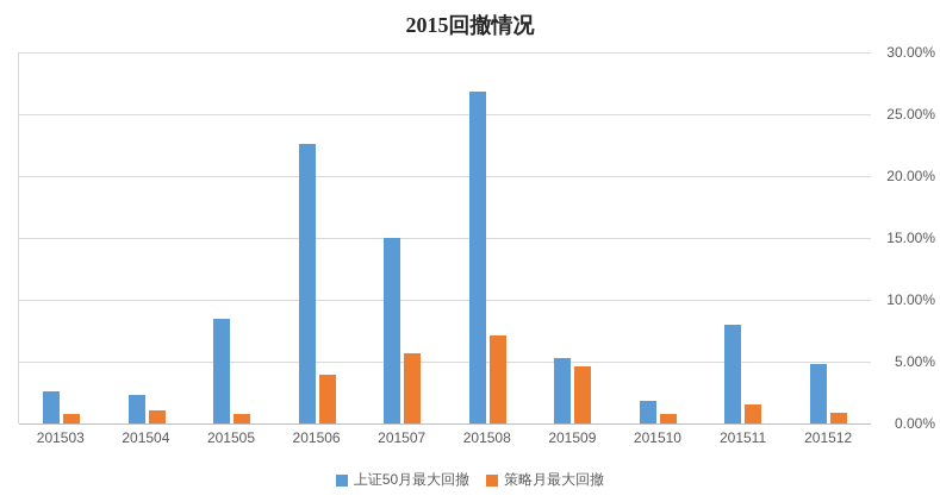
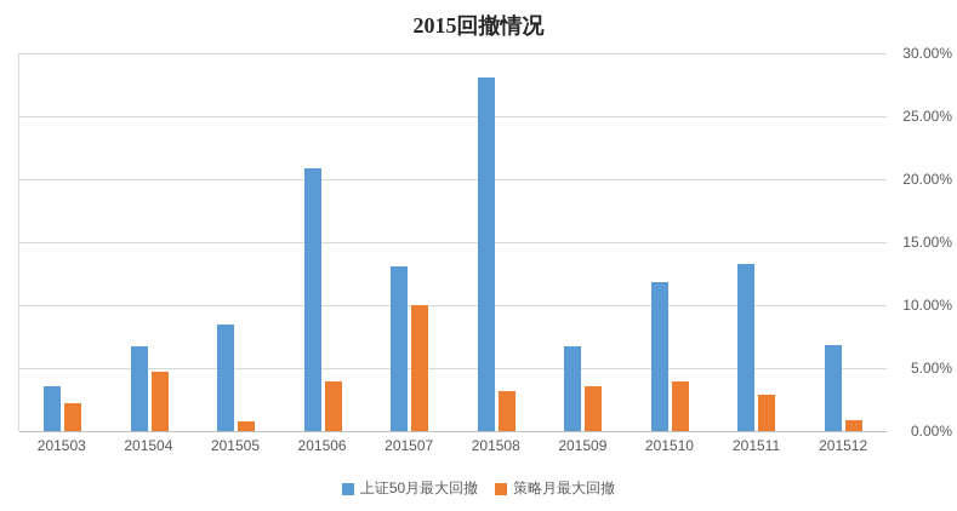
上证50月最大回撤/201503: 2.6% -> 3.6%
策略月最大回撤/201503: 0.8% -> 2.2%
上证50月最大回撤/201504: 2.3% -> 6.7%
策略月最大回撤/201504: 1.1% -> 4.7%
上证50月最大回撤/201506: 22.6% -> 20.9%
上证50月最大回撤/201507: 15.0% -> 13.1%
策略月最大回撤/201507: 5.7% -> 10.0%
上证50月最大回撤/201508: 26.8% -> 28.1%
策略月最大回撤/201508: 7.1% -> 3.2%
上证50月最大回撤/201509: 5.3% -> 6.7%
策略月最大回撤/201509: 4.6% -> 3.6%
上证50月最大回撤/201510: 1.8% -> 11.8%
策略月最大回撤/201510: 0.8% -> 3.9%
上证50月最大回撤/201511: 8.0% -> 13.3%
策略月最大回撤/201511: 1.5% -> 2.9%
上证50月最大回撤/201512: 4.8% -> 6.8%
